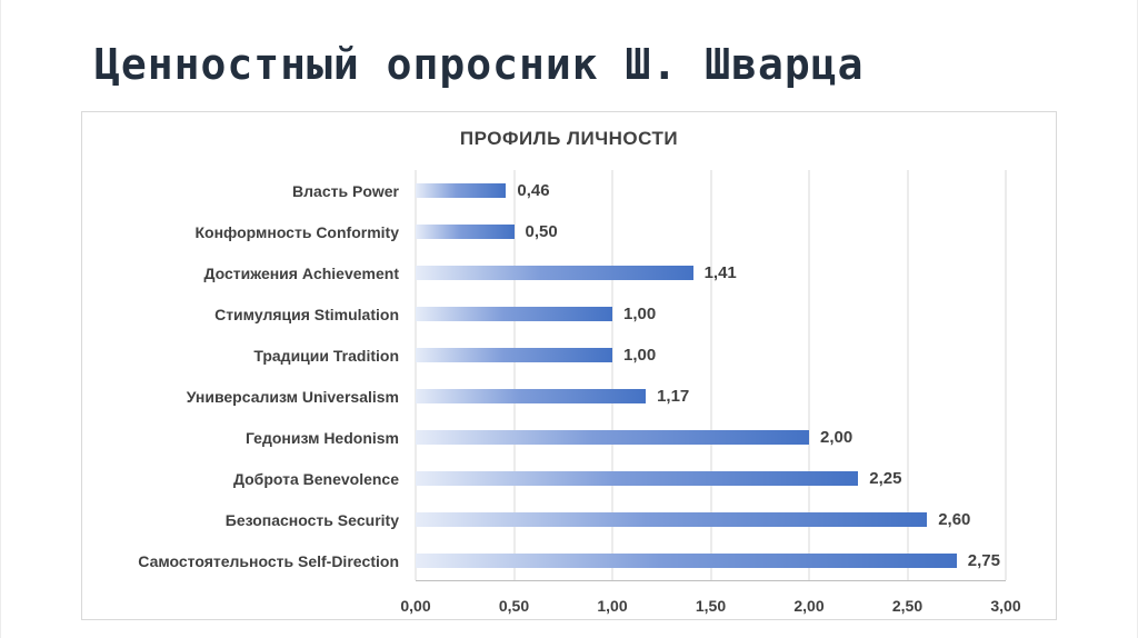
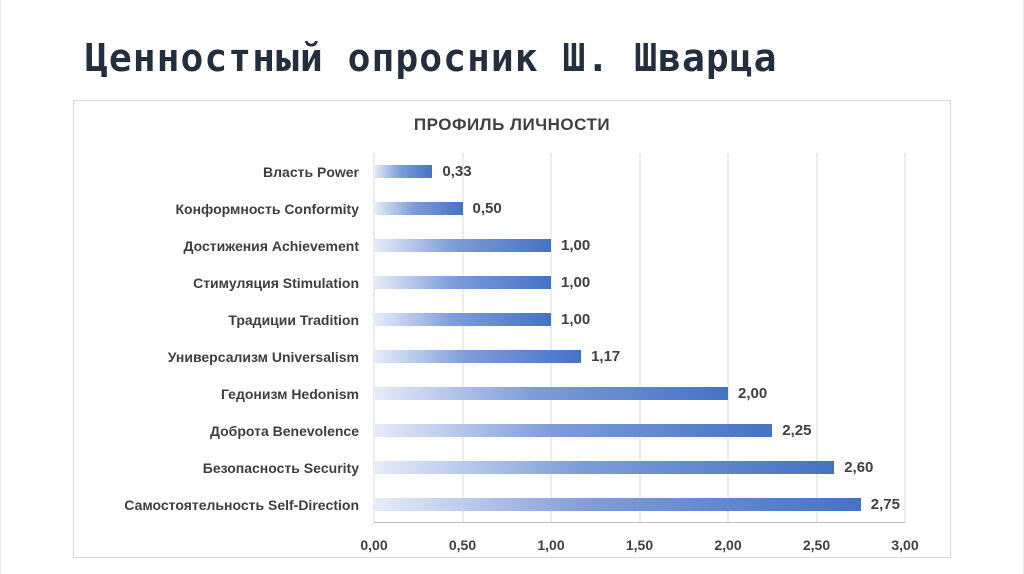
Власть Power: 0,46 -> 0,33
Достижения Achievement: 1,41 -> 1,00
